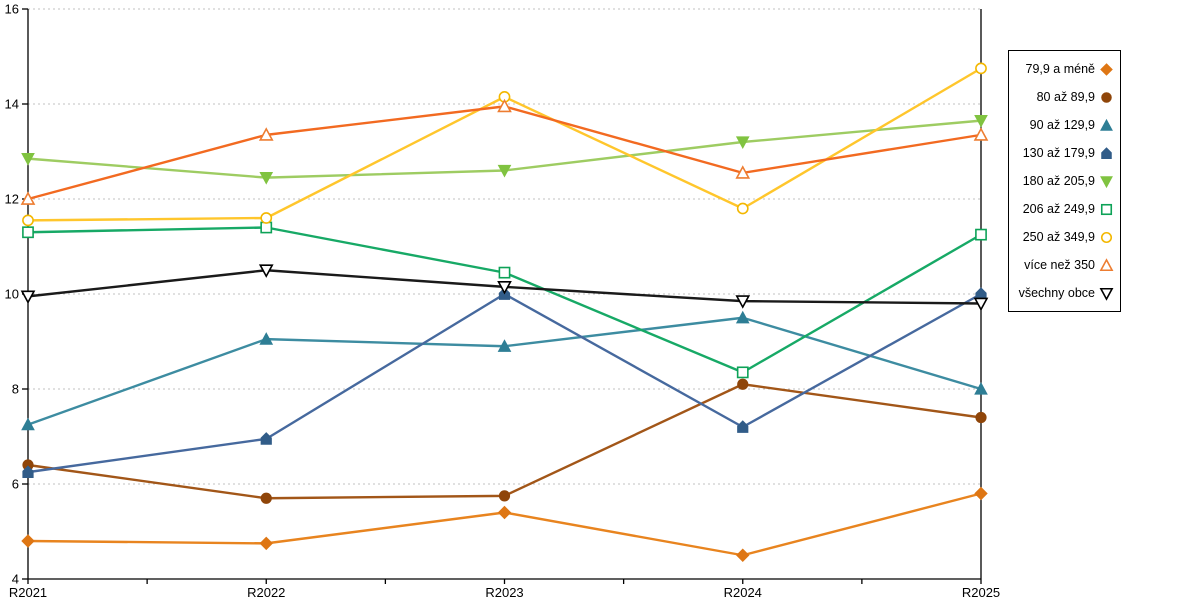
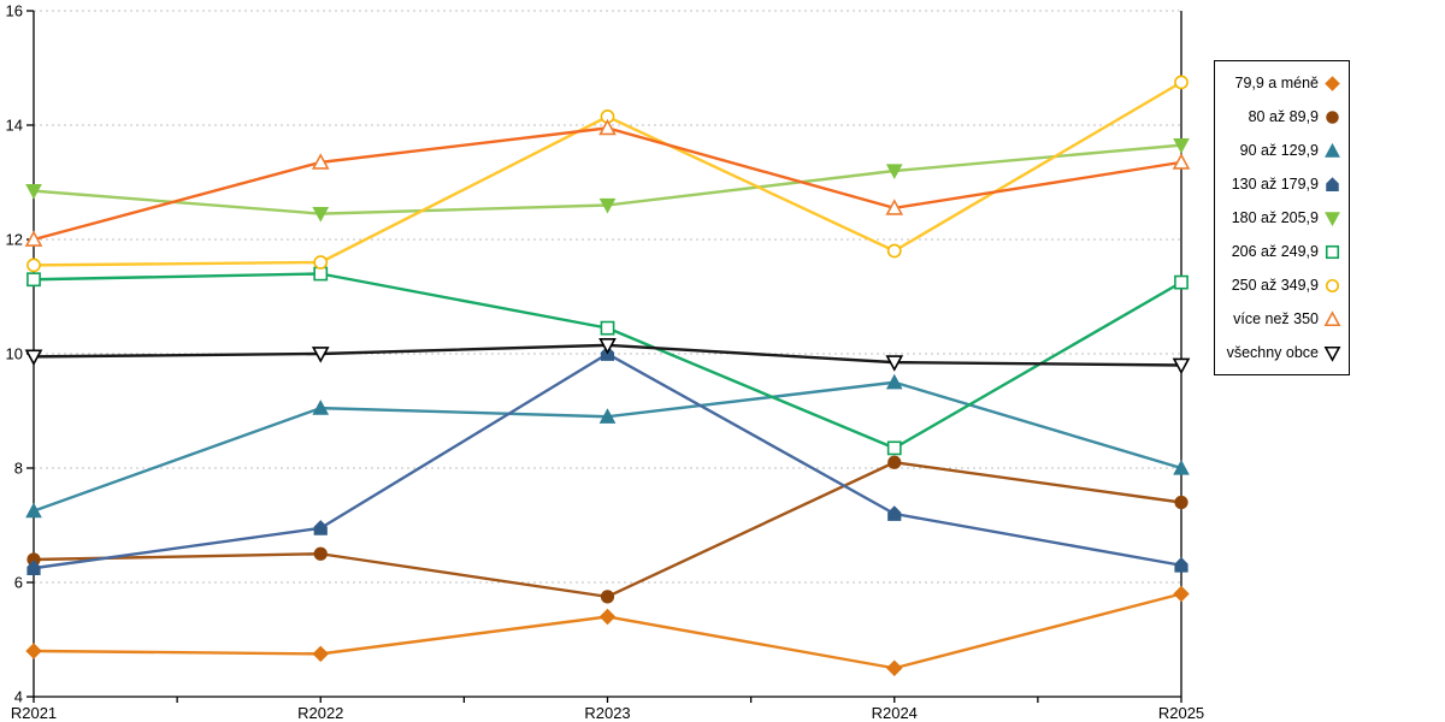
80 až 89,9/R2022: 5.7 -> 6.5
všechny obce/R2022: 10.5 -> 10.0
130 až 179,9/R2025: 10.0 -> 6.3
